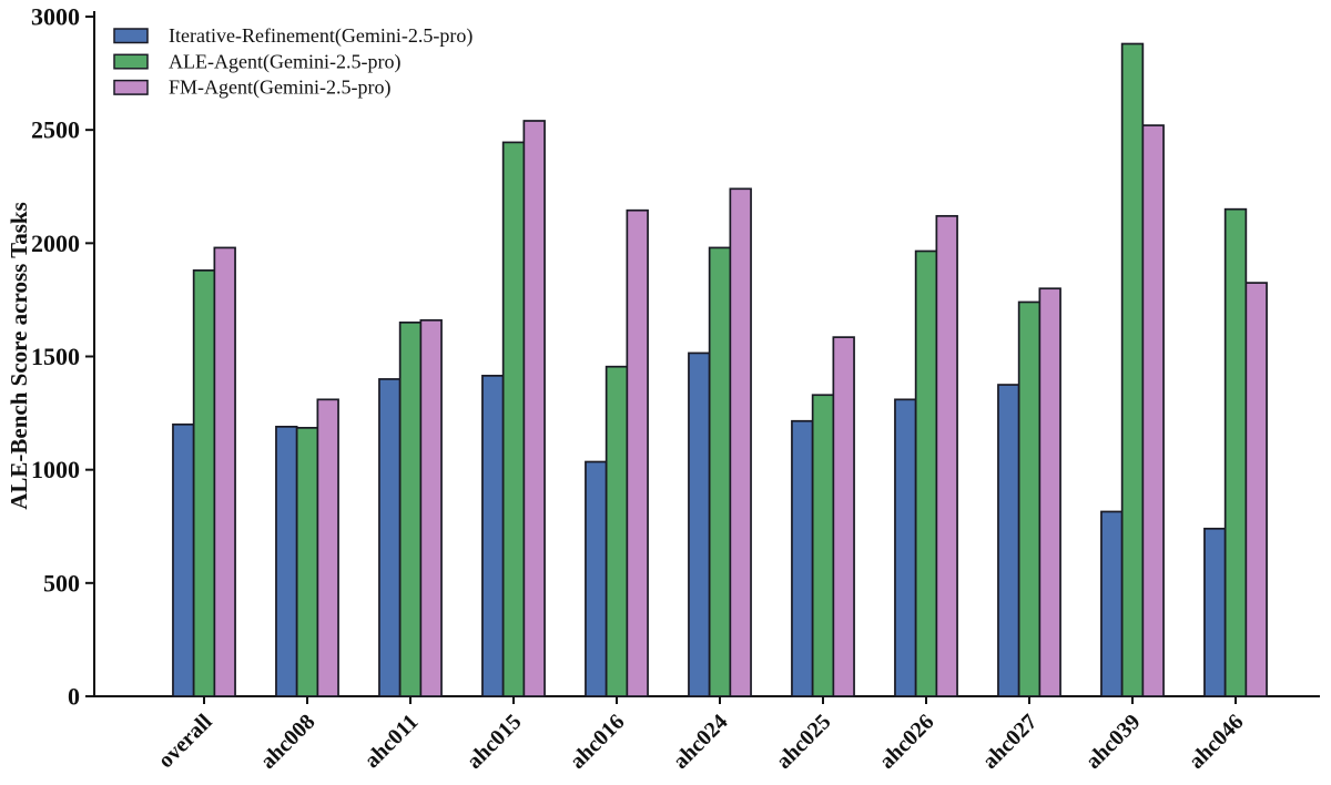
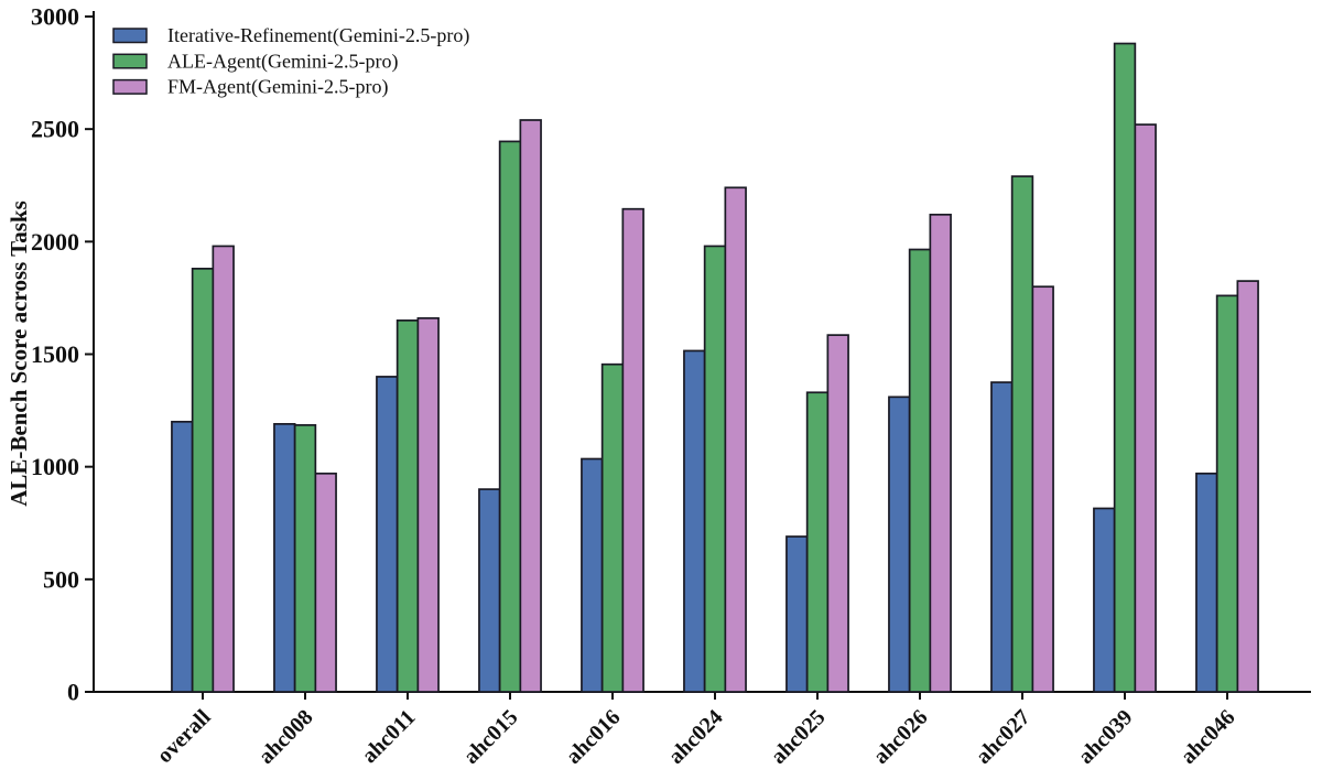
FM-Agent(Gemini-2.5-pro)/ahc008: 1310 -> 970
Iterative-Refinement(Gemini-2.5-pro)/ahc015: 1420 -> 900
Iterative-Refinement(Gemini-2.5-pro)/ahc025: 1220 -> 690
ALE-Agent(Gemini-2.5-pro)/ahc027: 1740 -> 2290
Iterative-Refinement(Gemini-2.5-pro)/ahc046: 740 -> 970
ALE-Agent(Gemini-2.5-pro)/ahc046: 2150 -> 1760
